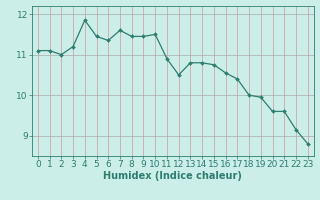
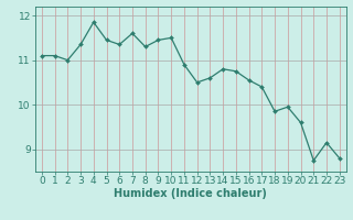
3: 11.20 -> 11.35
8: 11.45 -> 11.30
13: 10.80 -> 10.60
18: 10.00 -> 9.85
21: 9.60 -> 8.75
